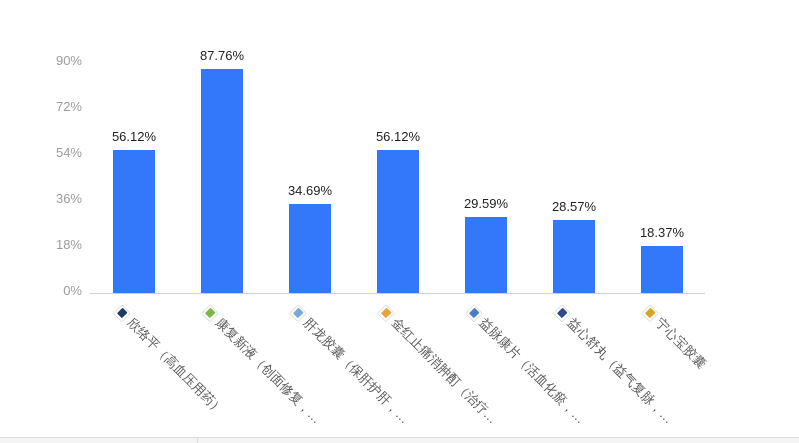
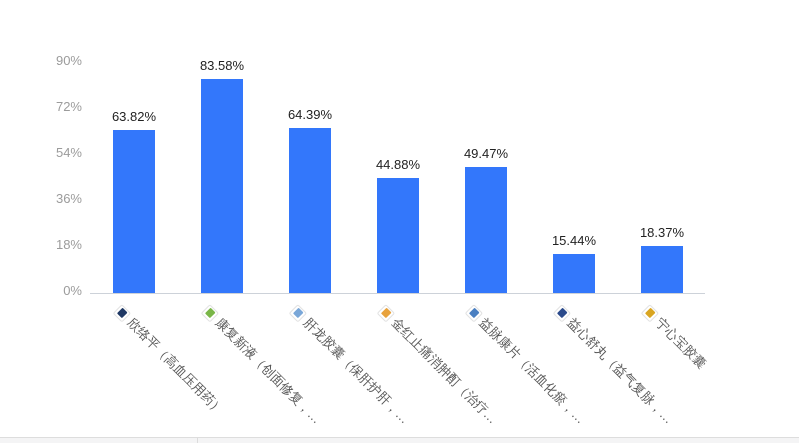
欣络平（高血压用药）: 56.12% -> 63.82%
康复新液（创面修复，…: 87.76% -> 83.58%
肝龙胶囊（保肝护肝，…: 34.69% -> 64.39%
金红止痛消肿酊（治疗…: 56.12% -> 44.88%
益脉康片（活血化瘀，…: 29.59% -> 49.47%
益心舒丸（益气复脉，…: 28.57% -> 15.44%
